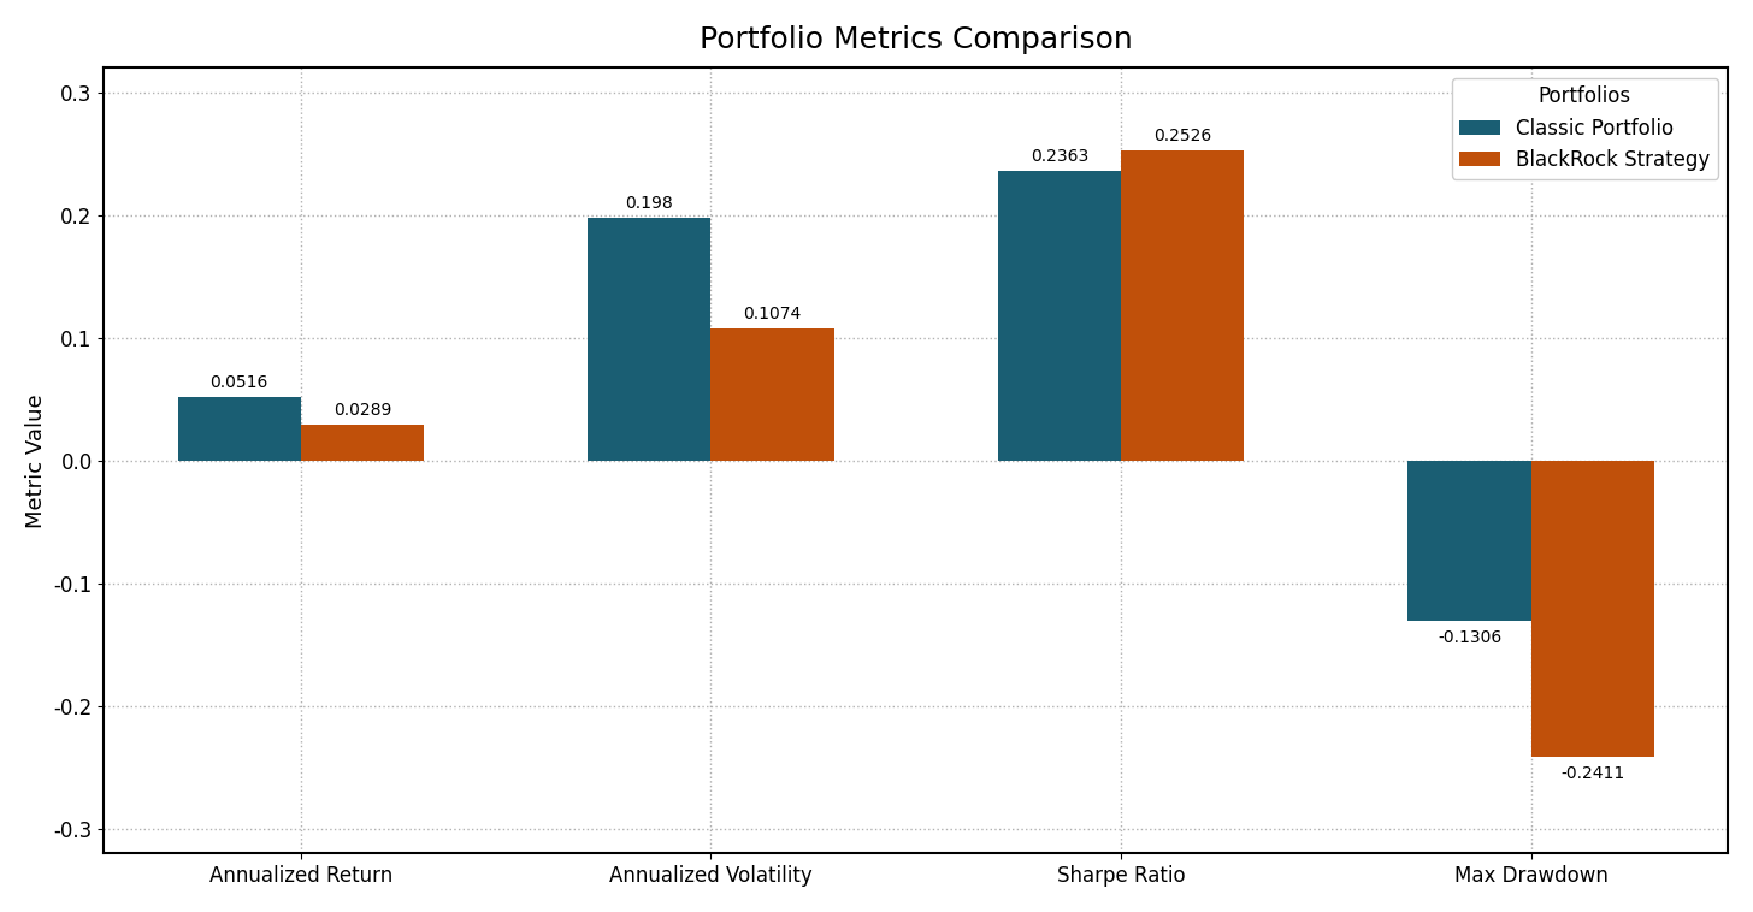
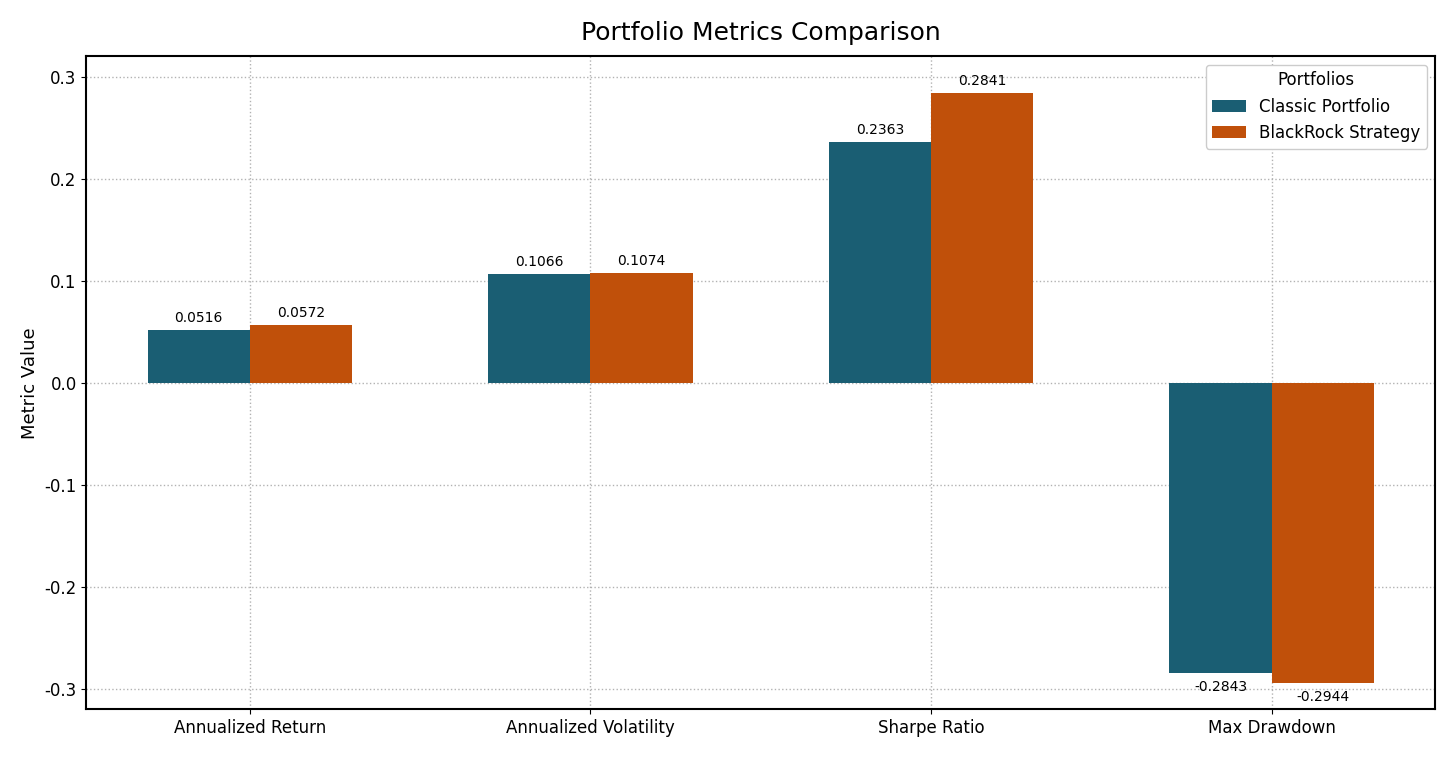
BlackRock Strategy/Annualized Return: 0.0289 -> 0.0572
Classic Portfolio/Annualized Volatility: 0.198 -> 0.1066
BlackRock Strategy/Sharpe Ratio: 0.2526 -> 0.2841
Classic Portfolio/Max Drawdown: -0.1306 -> -0.2843
BlackRock Strategy/Max Drawdown: -0.2411 -> -0.2944
